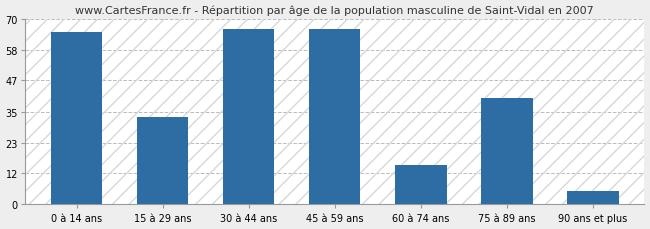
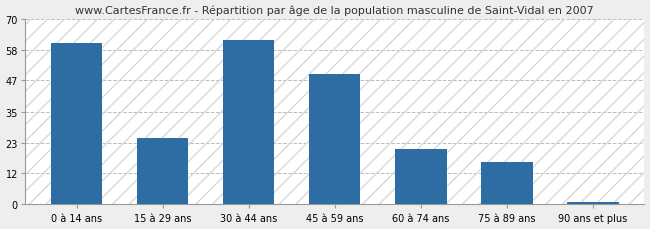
0 à 14 ans: 65 -> 61
15 à 29 ans: 33 -> 25
30 à 44 ans: 66 -> 62
45 à 59 ans: 66 -> 49
60 à 74 ans: 15 -> 21
75 à 89 ans: 40 -> 16
90 ans et plus: 5 -> 1
